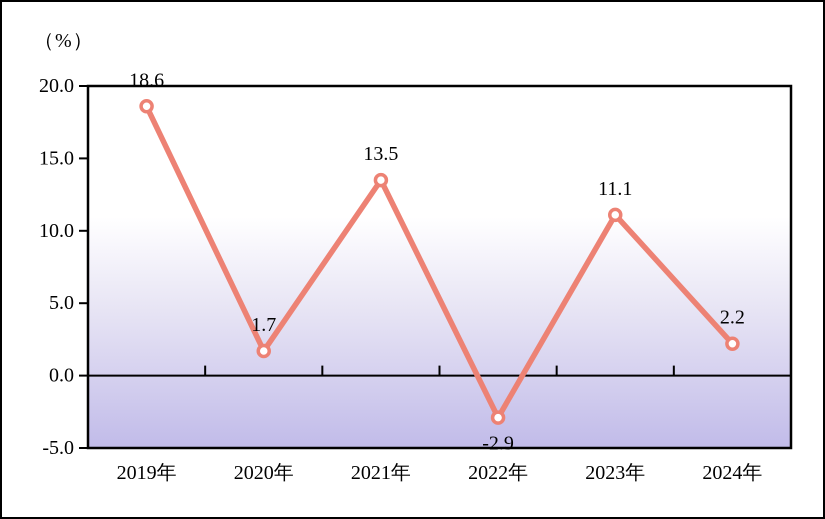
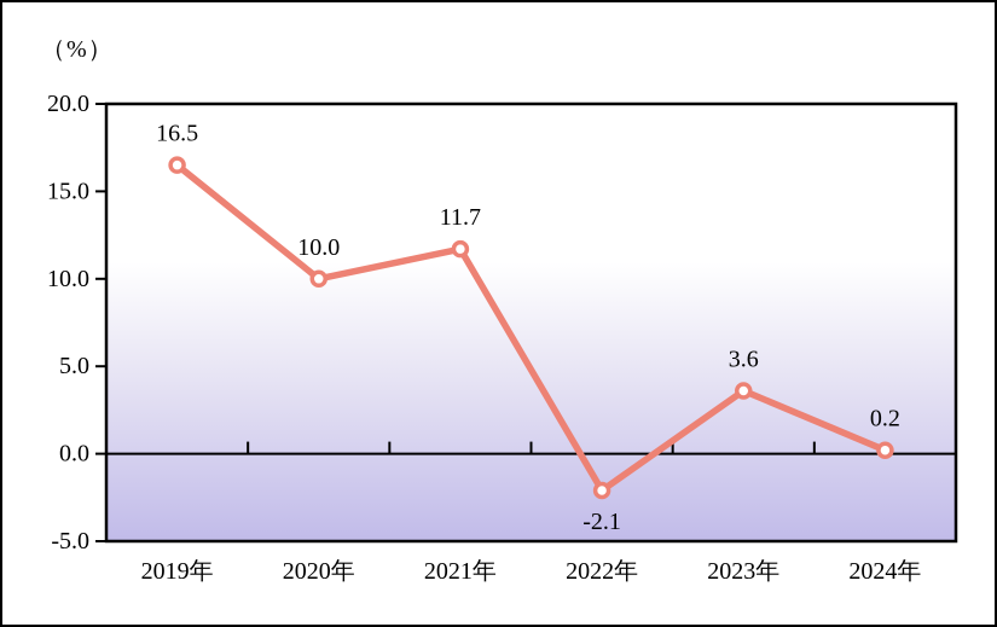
2019年: 18.6 -> 16.5
2020年: 1.7 -> 10.0
2021年: 13.5 -> 11.7
2022年: -2.9 -> -2.1
2023年: 11.1 -> 3.6
2024年: 2.2 -> 0.2
